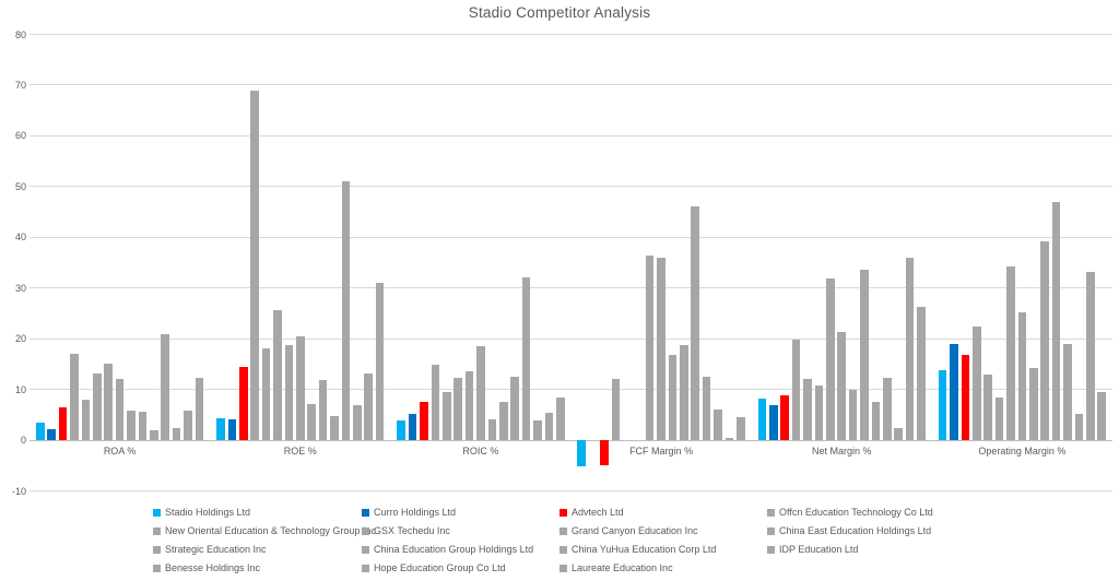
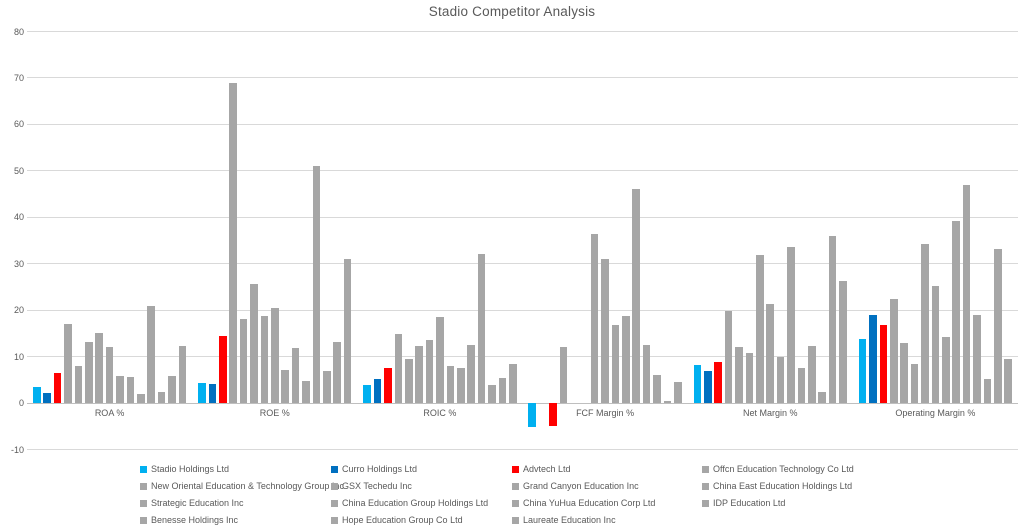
Strategic Education Inc/ROIC %: 4 -> 8
China East Education Holdings Ltd/FCF Margin %: 36 -> 31
